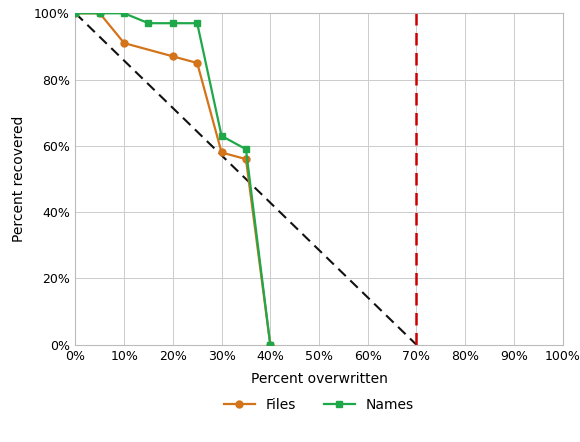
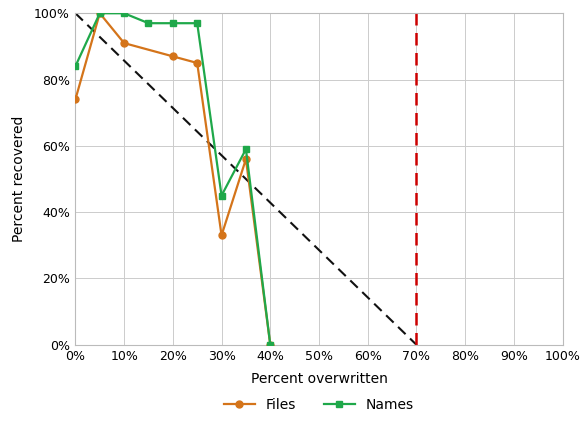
Files/0%: 100% -> 74%
Names/0%: 100% -> 84%
Files/30%: 58% -> 33%
Names/30%: 63% -> 45%
